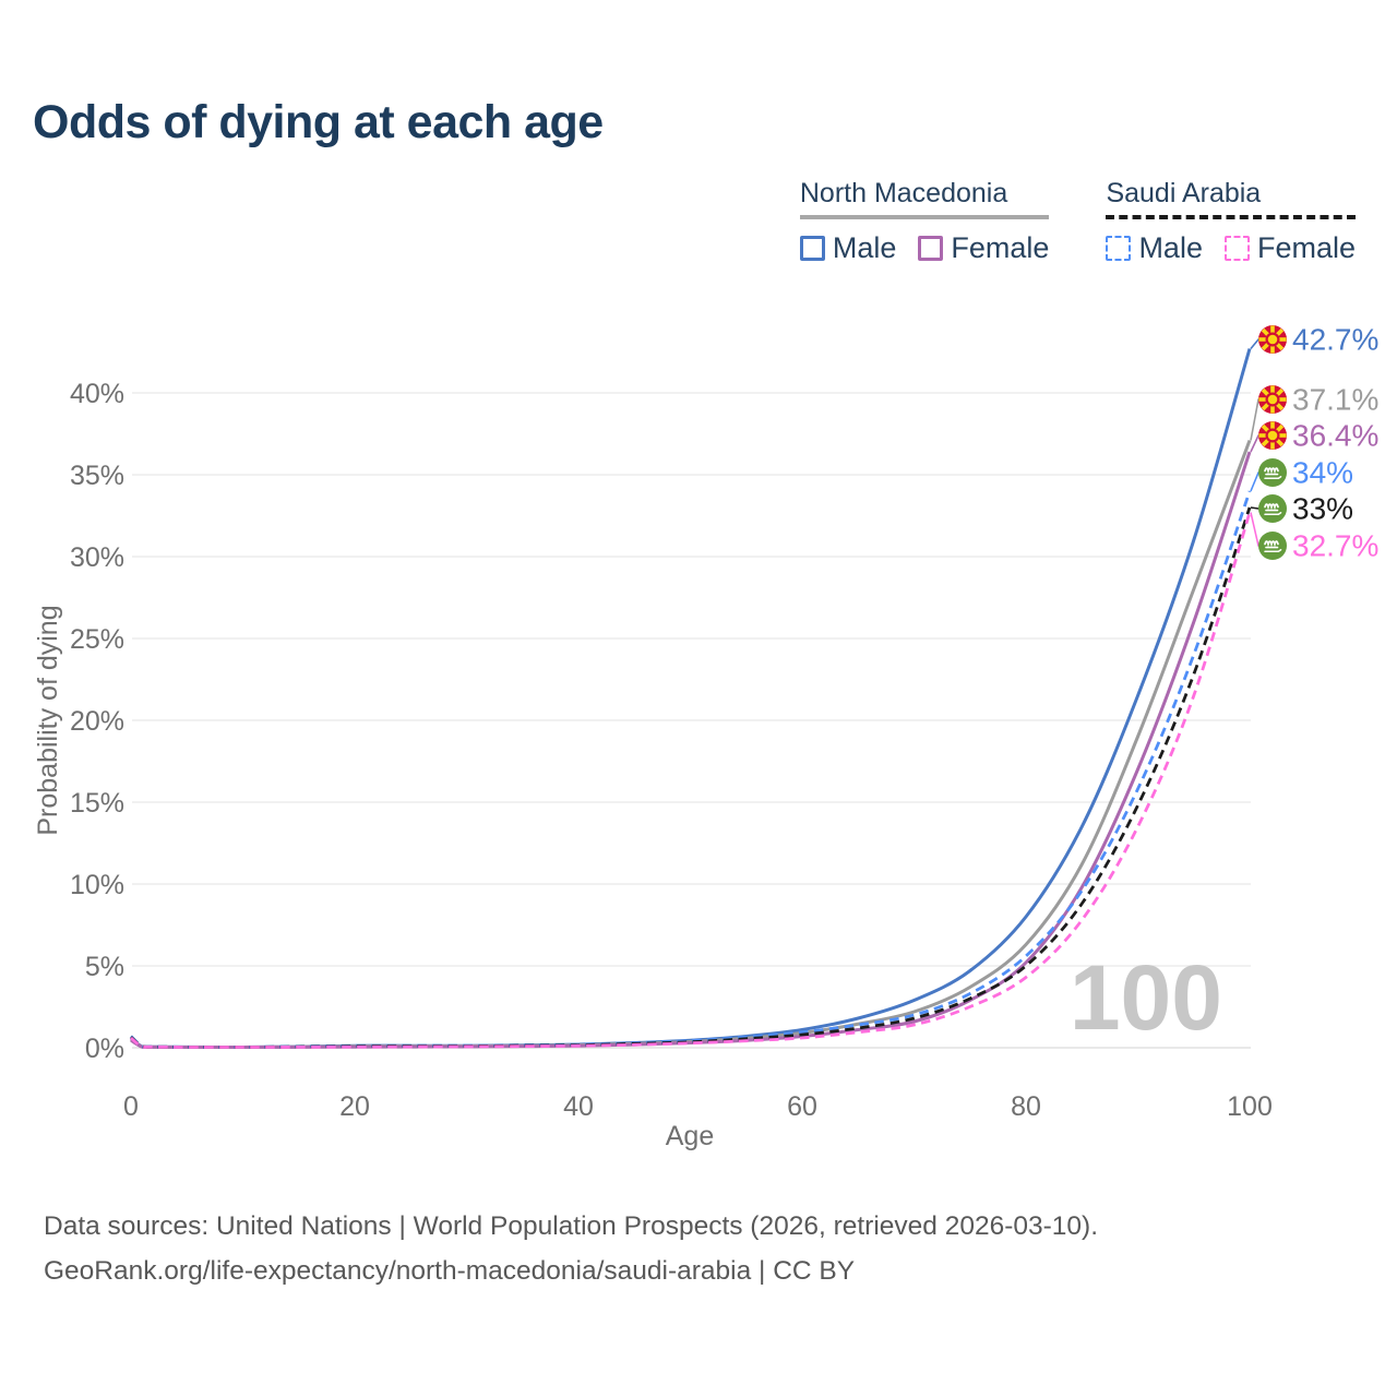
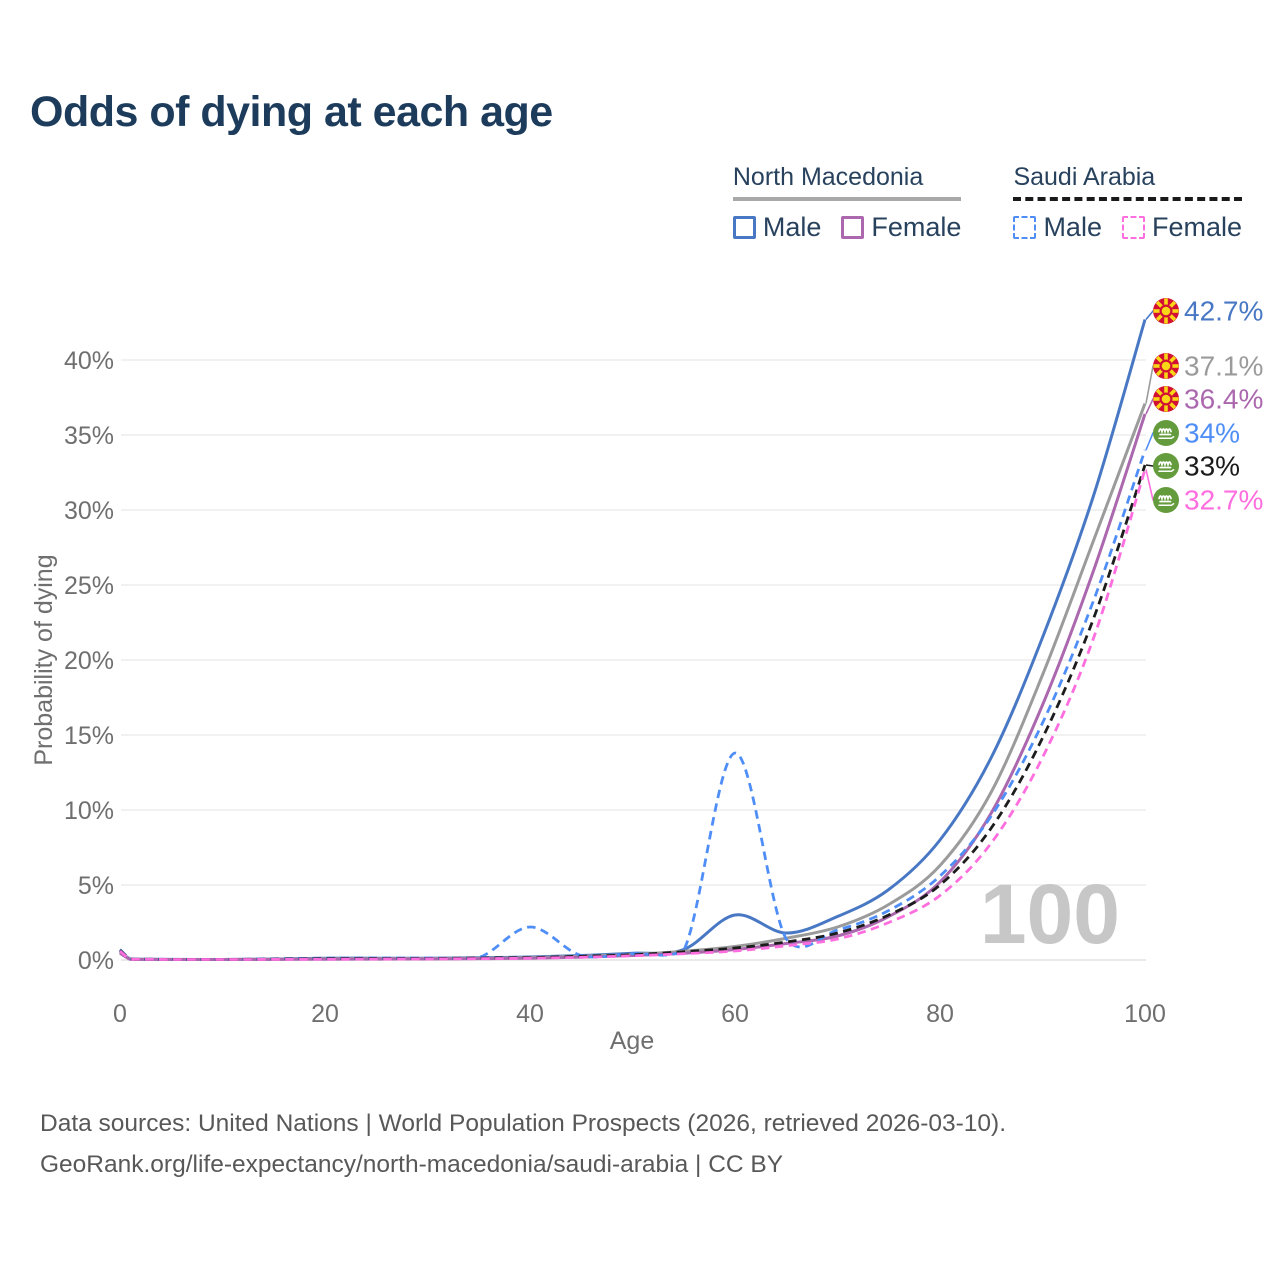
Saudi Arabia Male/40: 0.2% -> 2.2%
North Macedonia Male/60: 1.1% -> 3.0%
Saudi Arabia Male/60: 0.9% -> 13.8%
